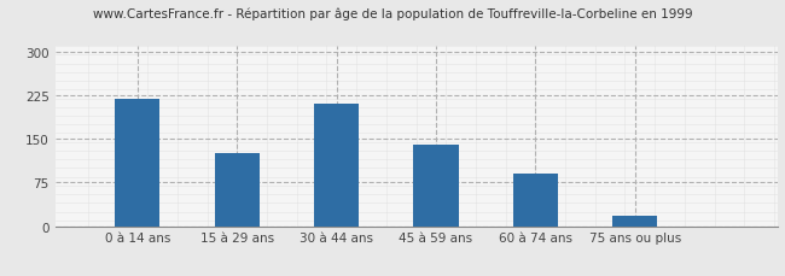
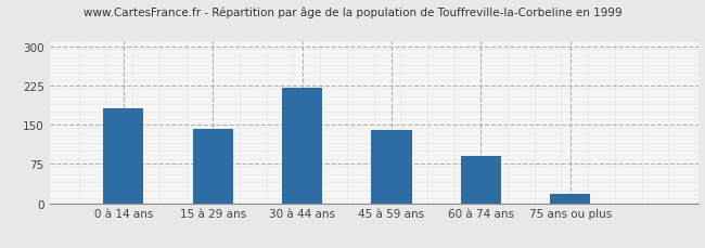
0 à 14 ans: 220 -> 182
15 à 29 ans: 125 -> 142
30 à 44 ans: 210 -> 222
